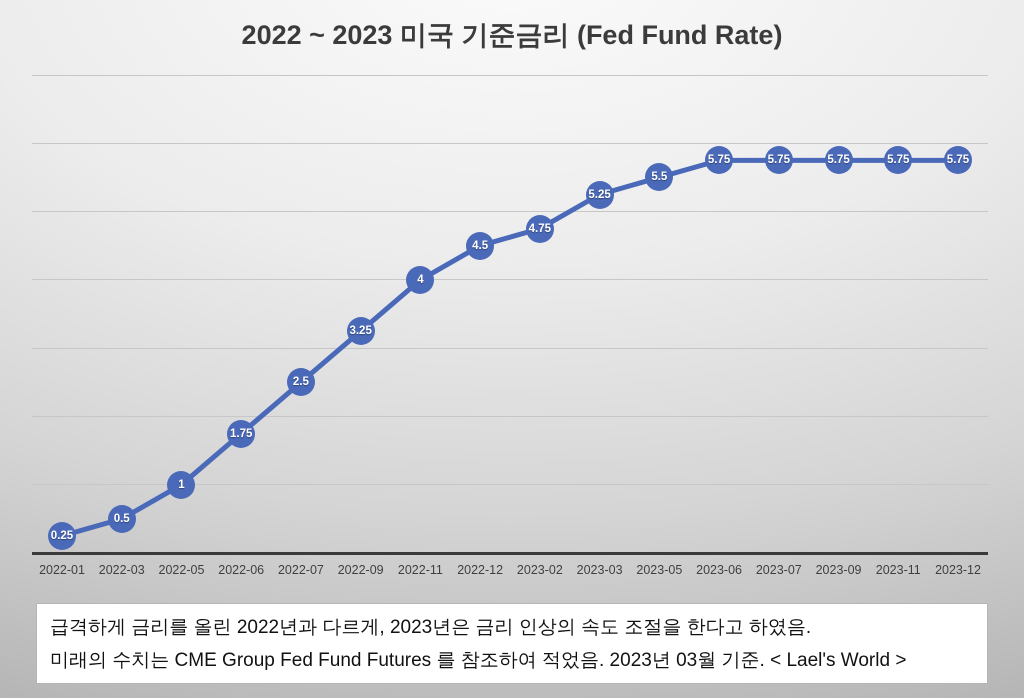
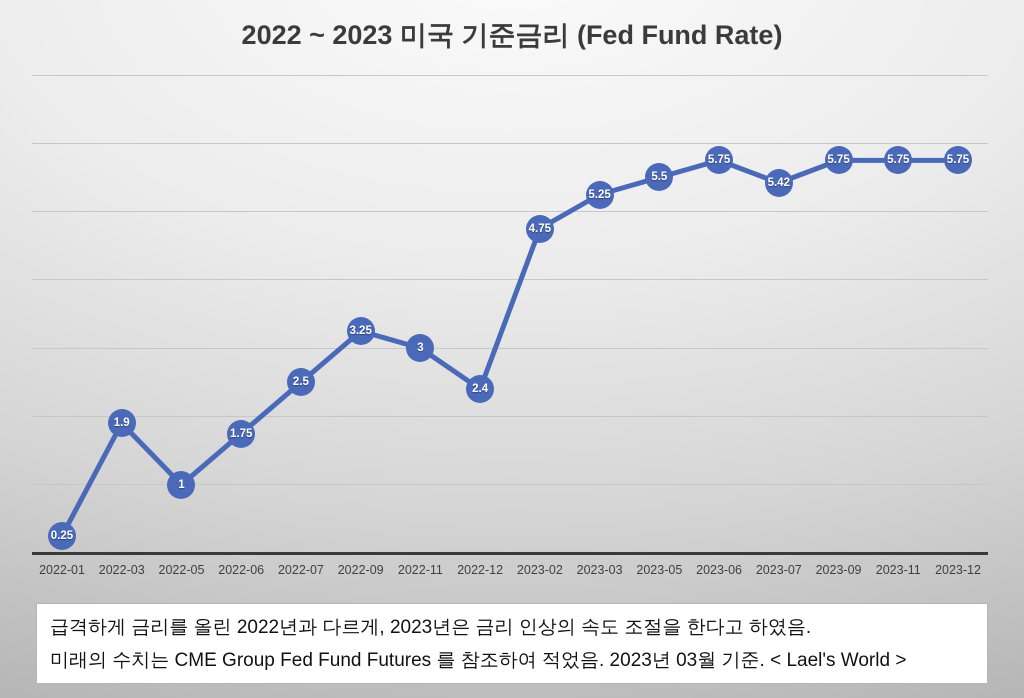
2022-03: 0.5 -> 1.9
2022-11: 4 -> 3
2022-12: 4.5 -> 2.4
2023-07: 5.75 -> 5.42
